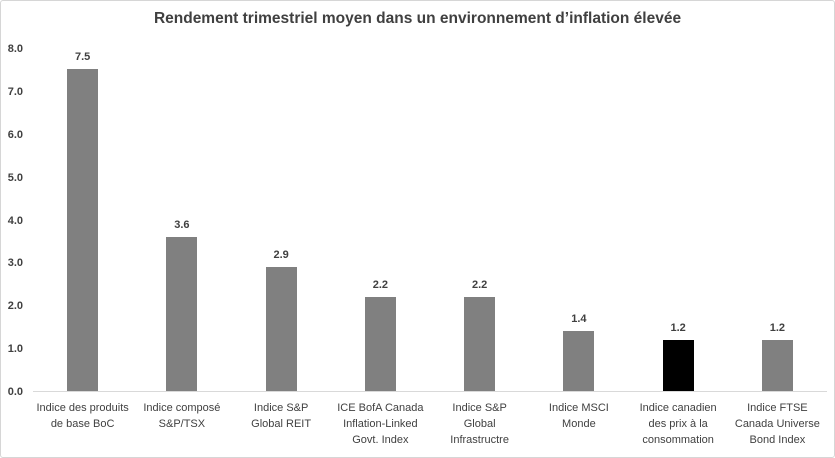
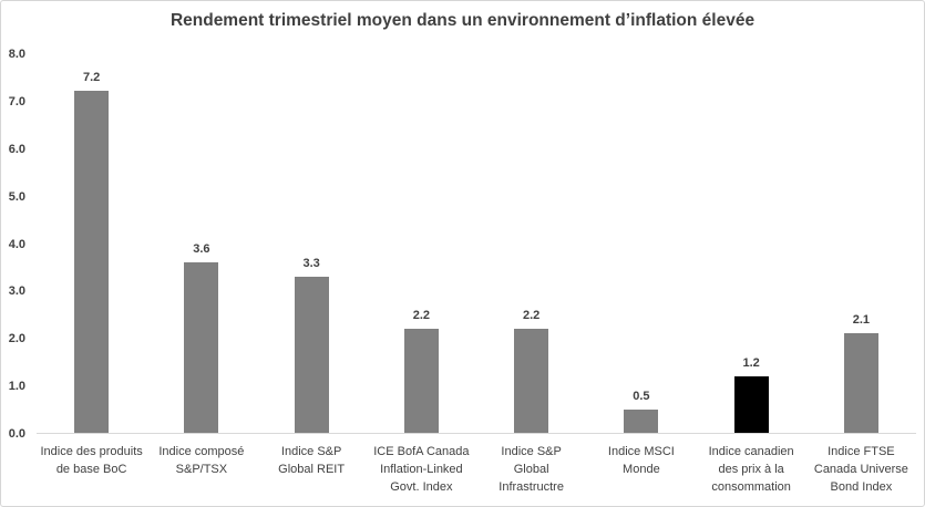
Indice des produits de base BoC: 7.5 -> 7.2
Indice S&P Global REIT: 2.9 -> 3.3
Indice MSCI Monde: 1.4 -> 0.5
Indice FTSE Canada Universe Bond Index: 1.2 -> 2.1
